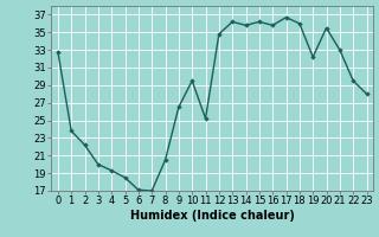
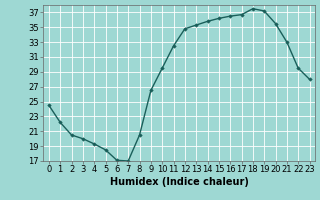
0: 32.8 -> 24.5
1: 23.8 -> 22.2
2: 22.2 -> 20.5
11: 25.2 -> 32.5
13: 36.2 -> 35.3
16: 35.8 -> 36.5
18: 36.0 -> 37.5
19: 32.2 -> 37.2
